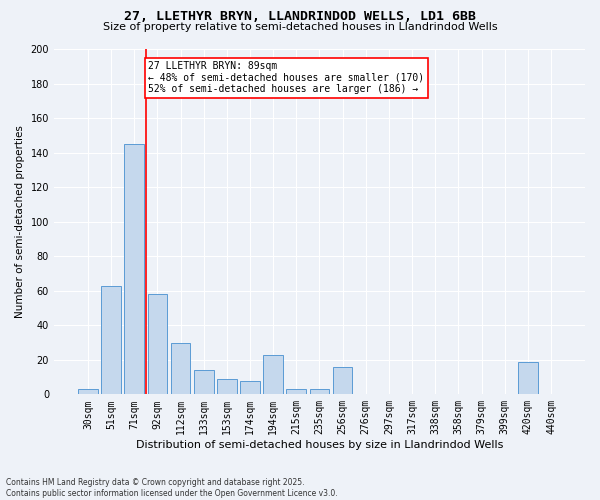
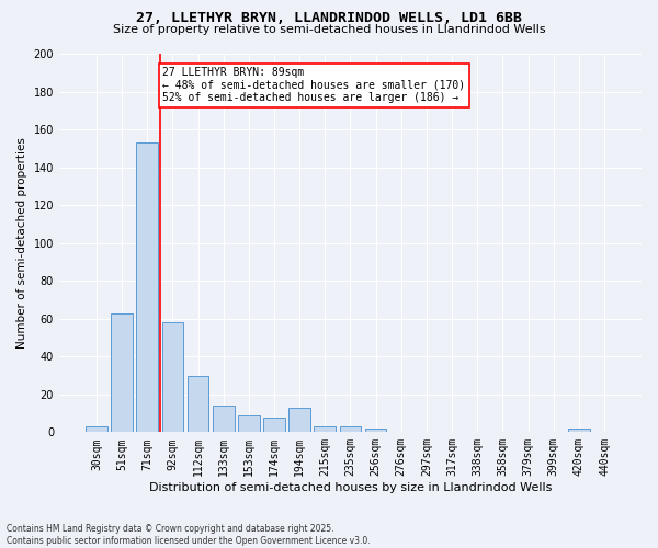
71sqm: 145 -> 153
194sqm: 23 -> 13
256sqm: 16 -> 2
420sqm: 19 -> 2
